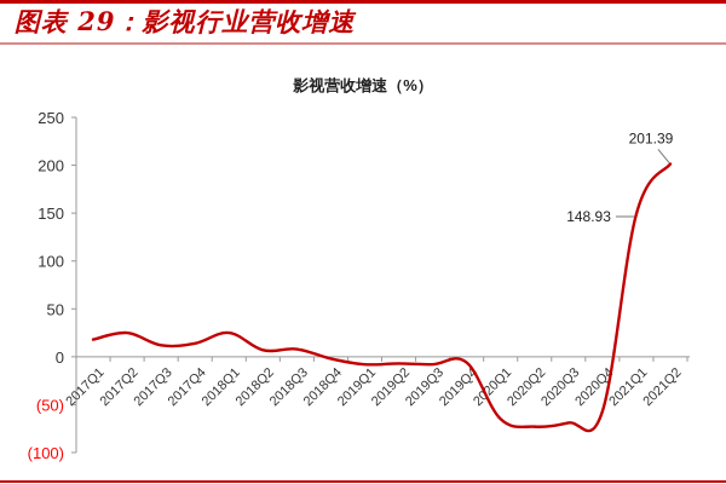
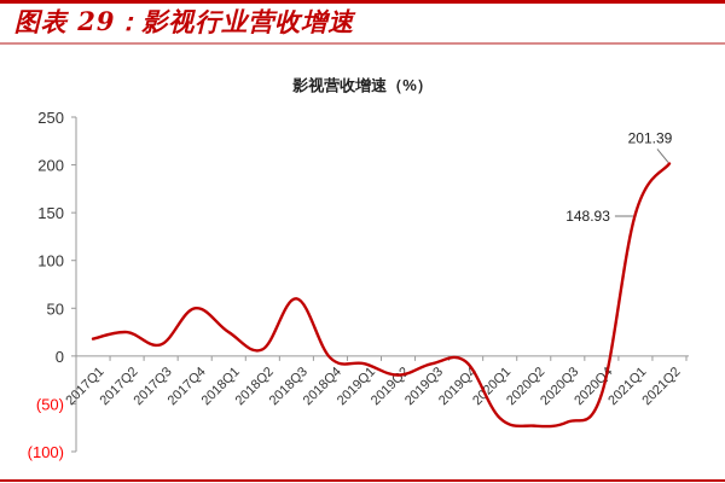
2017Q4: 10 -> 50
2018Q3: 10 -> 60
2019Q2: -10 -> -20
2020Q4: -60 -> -40
